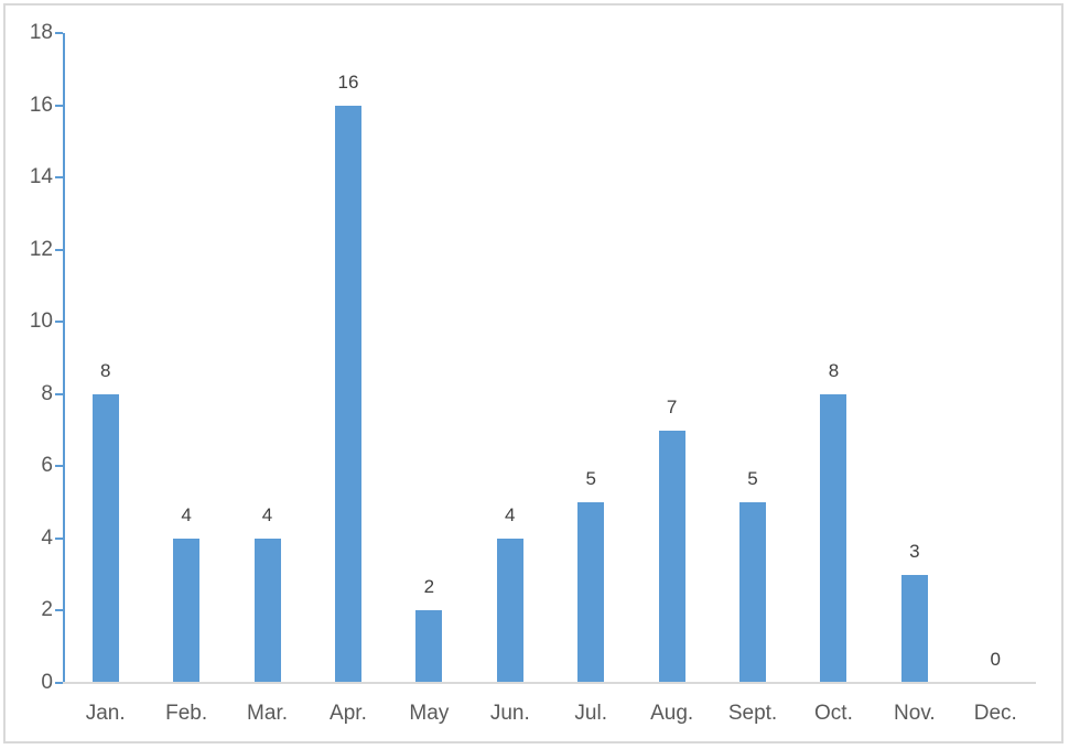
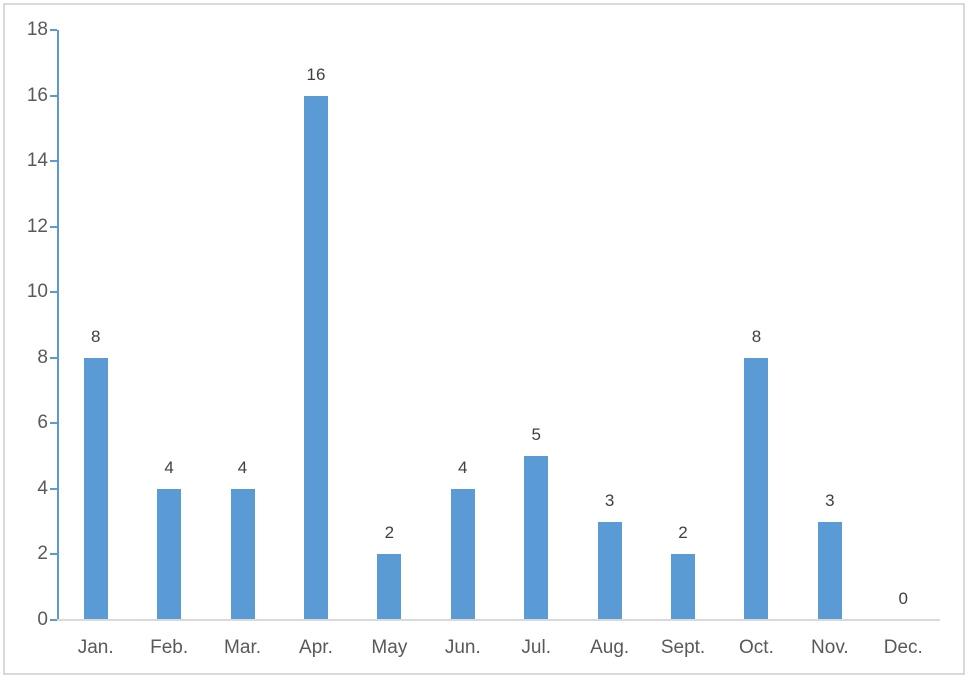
Aug.: 7 -> 3
Sept.: 5 -> 2
